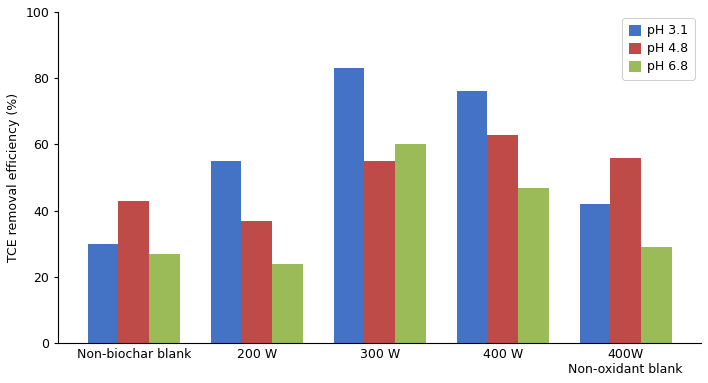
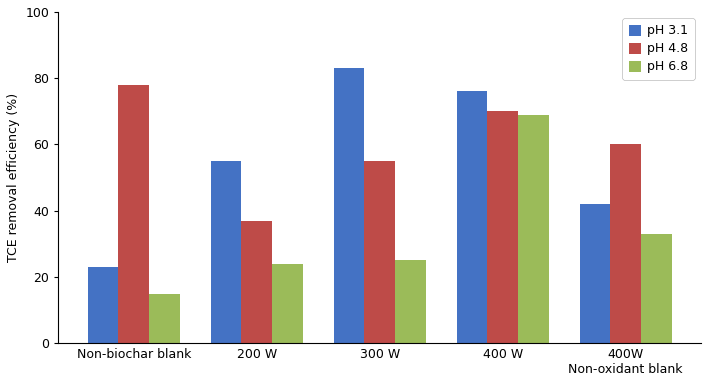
pH 3.1/Non-biochar blank: 30 -> 23
pH 4.8/Non-biochar blank: 43 -> 78
pH 6.8/Non-biochar blank: 27 -> 15
pH 6.8/300 W: 60 -> 25
pH 4.8/400 W: 63 -> 70
pH 6.8/400 W: 47 -> 69
pH 4.8/400W Non-oxidant blank: 56 -> 60
pH 6.8/400W Non-oxidant blank: 29 -> 33
